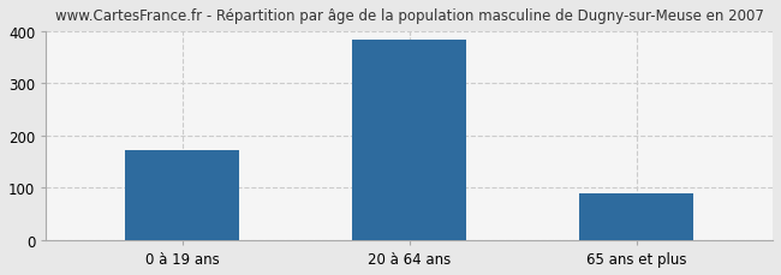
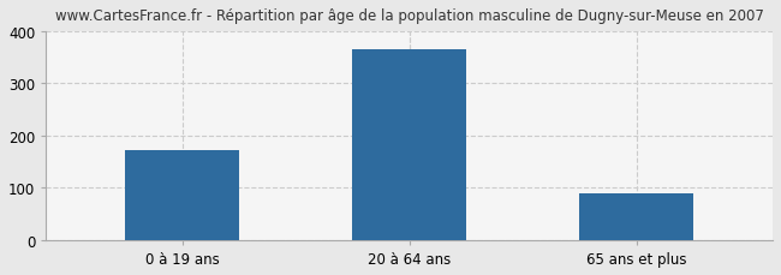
20 à 64 ans: 384 -> 365
